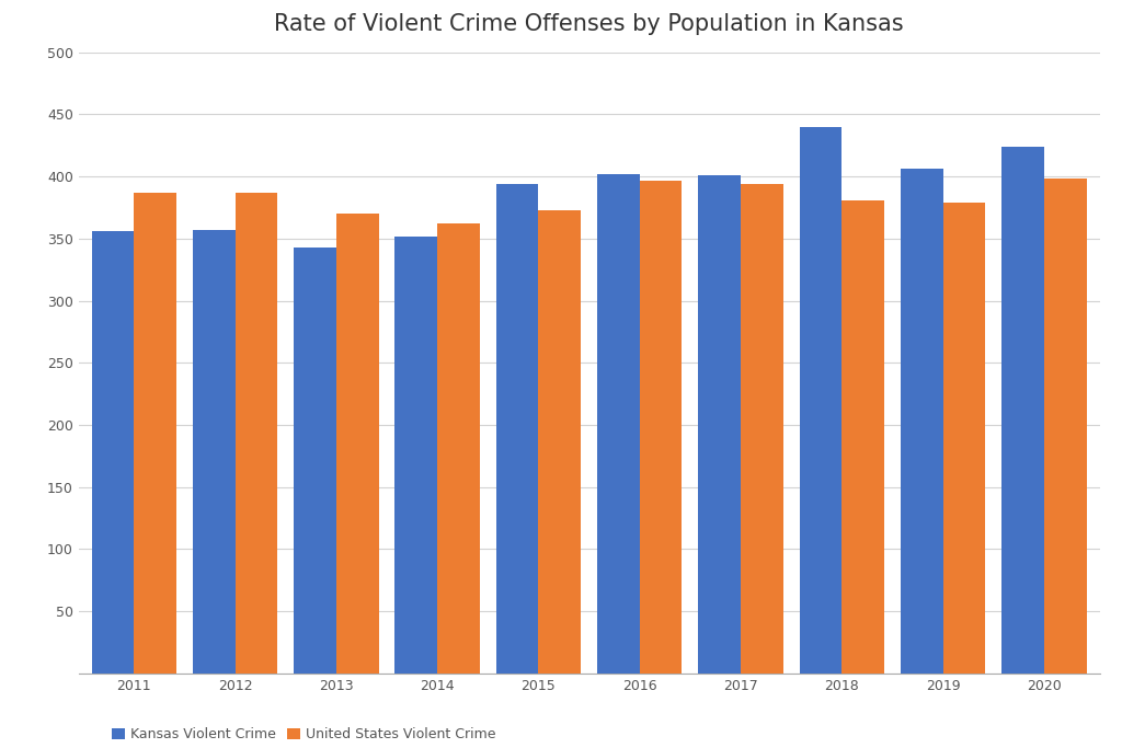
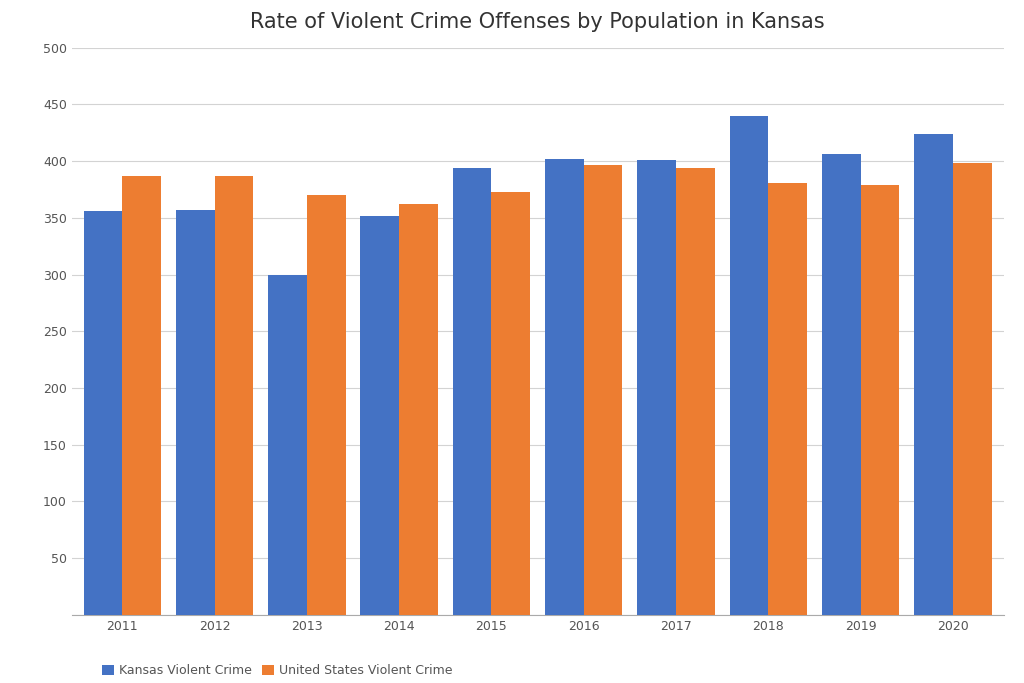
Kansas Violent Crime/2013: 343 -> 300
